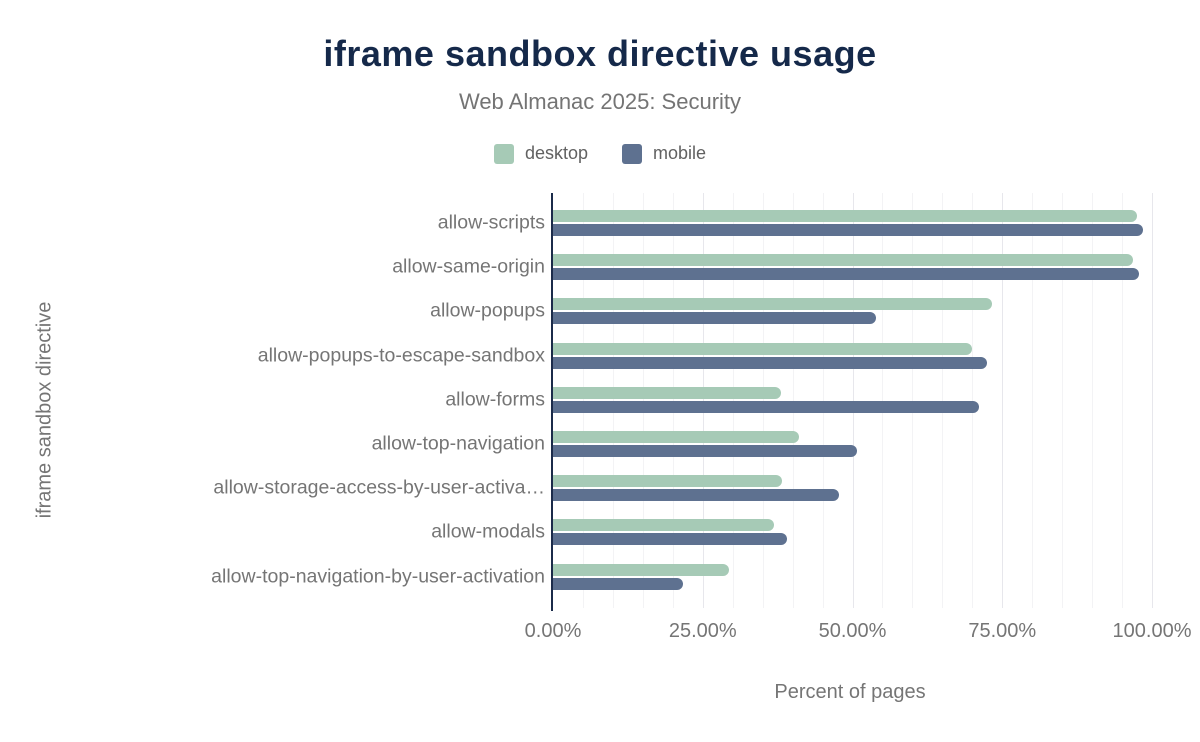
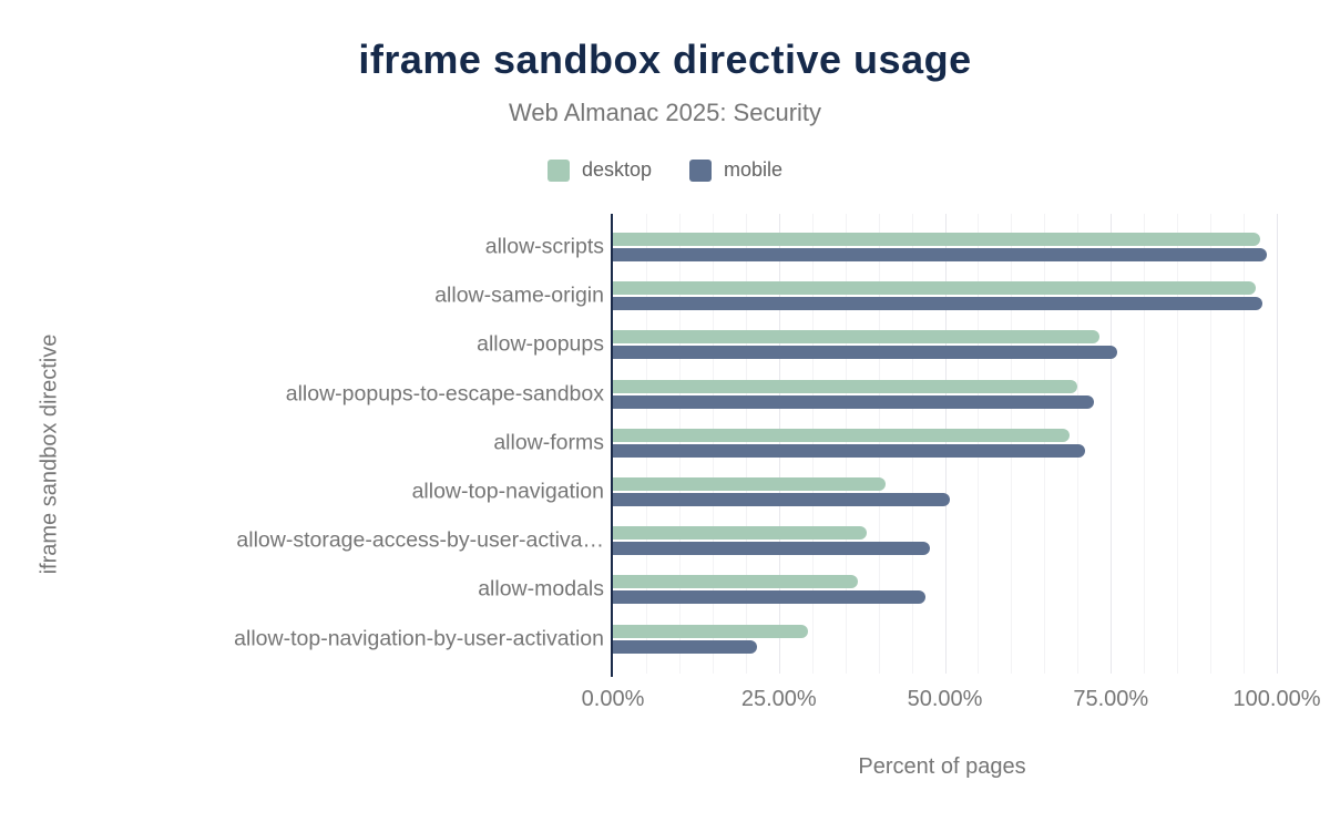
mobile/allow-popups: 54% -> 76%
desktop/allow-forms: 38% -> 69%
mobile/allow-modals: 39% -> 47%
